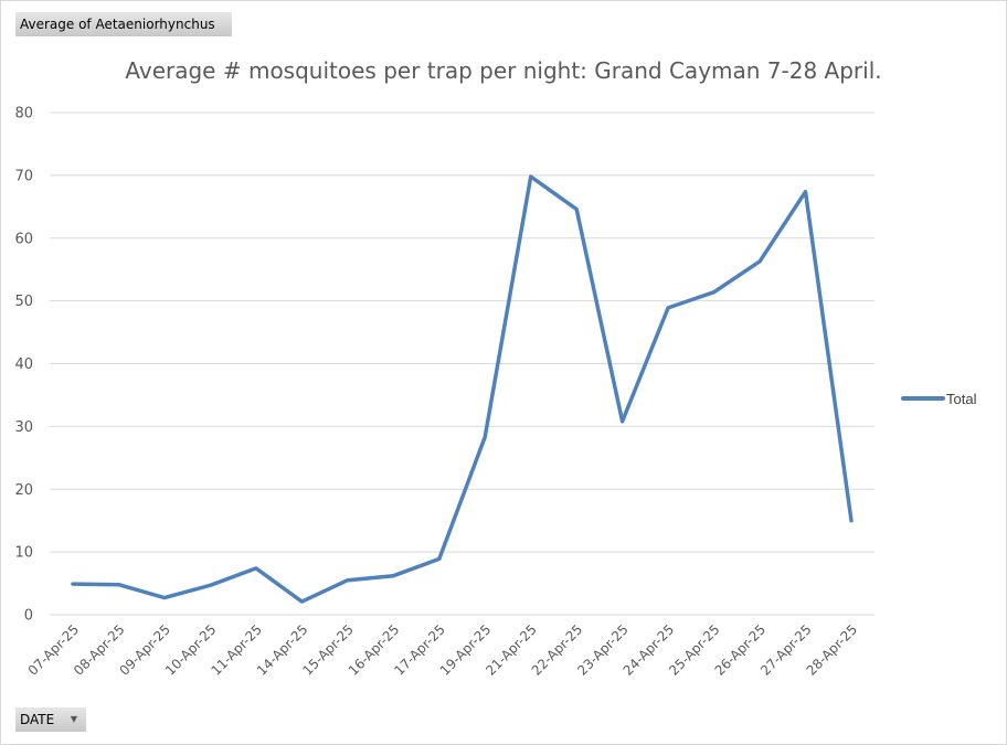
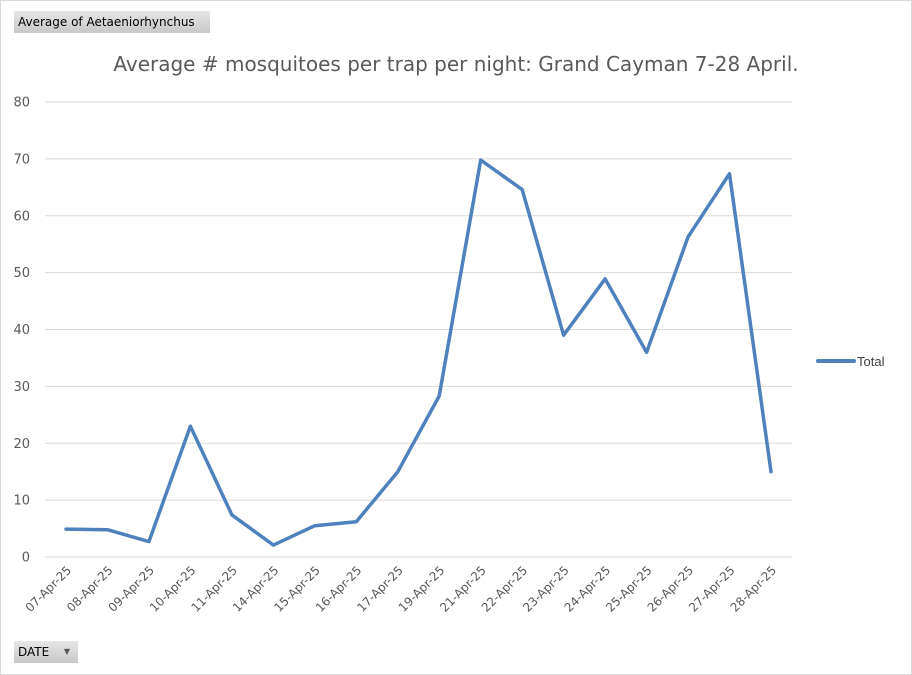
10-Apr-25: 5 -> 23
17-Apr-25: 9 -> 15
23-Apr-25: 31 -> 39
25-Apr-25: 51 -> 36
